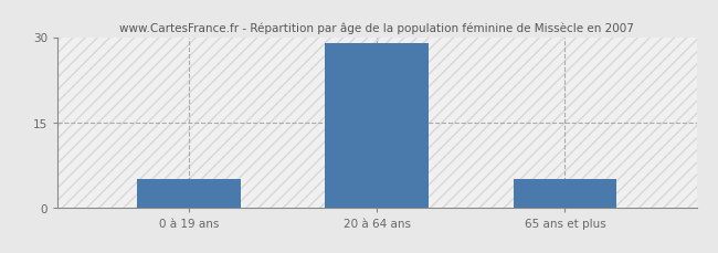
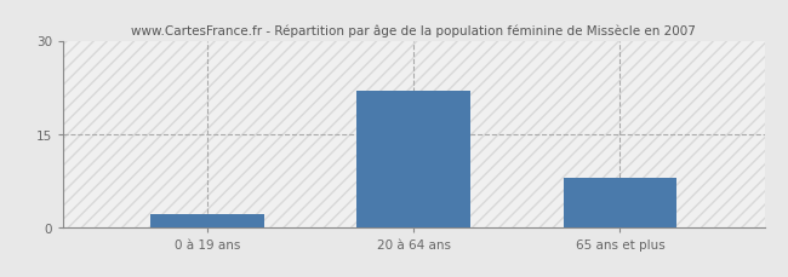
0 à 19 ans: 5 -> 2
20 à 64 ans: 29 -> 22
65 ans et plus: 5 -> 8
